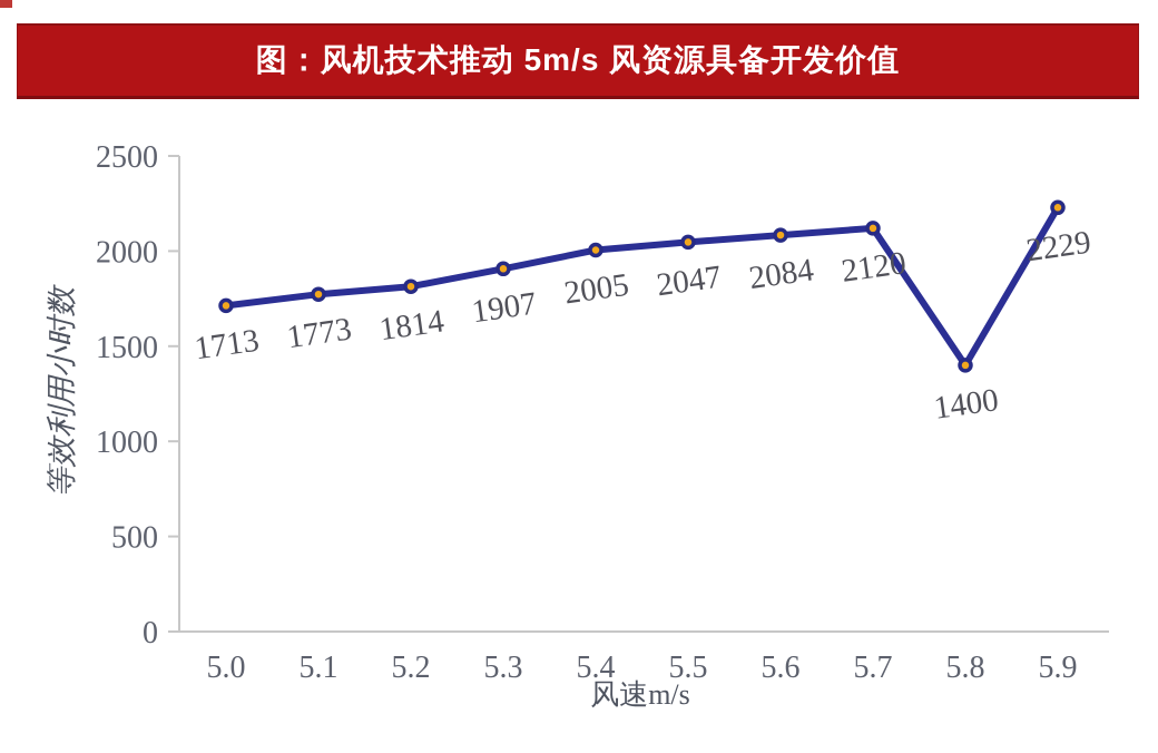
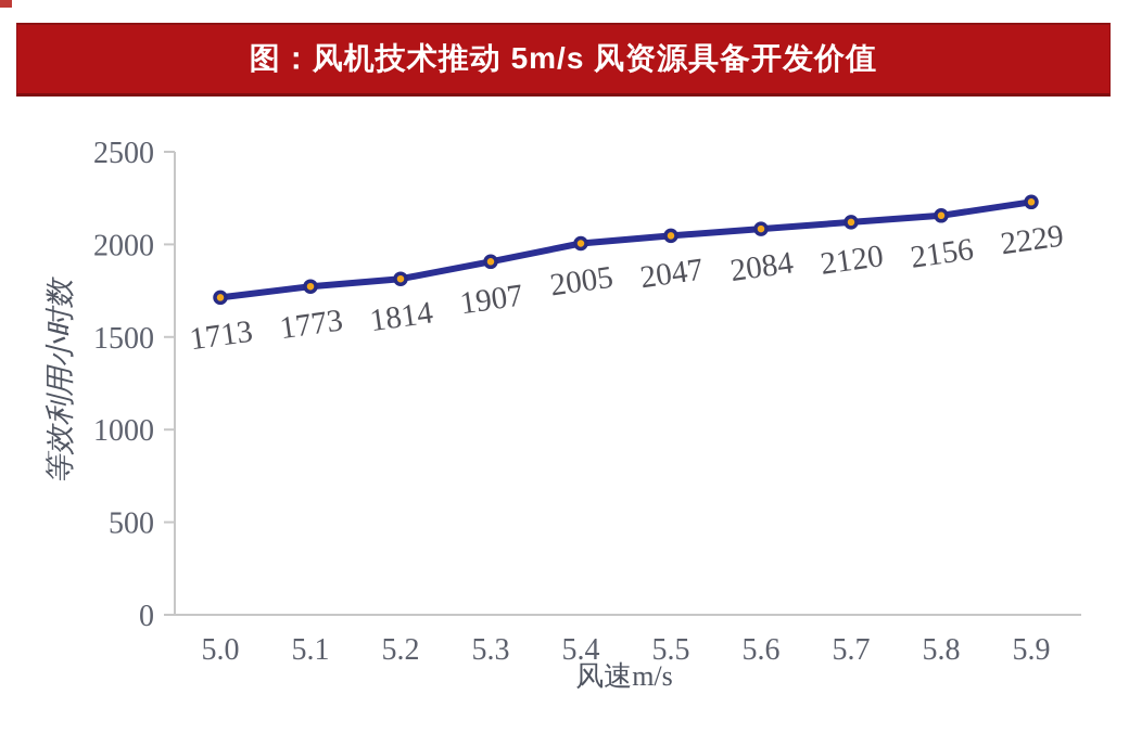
5.8: 1400 -> 2156
